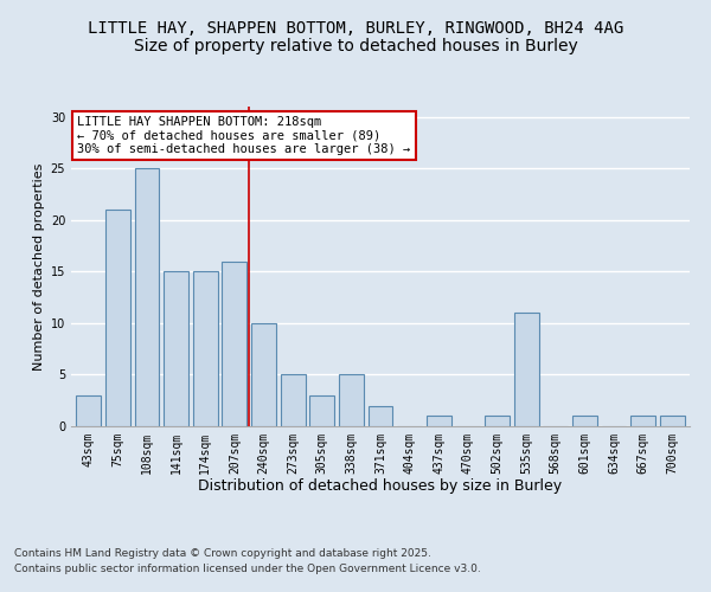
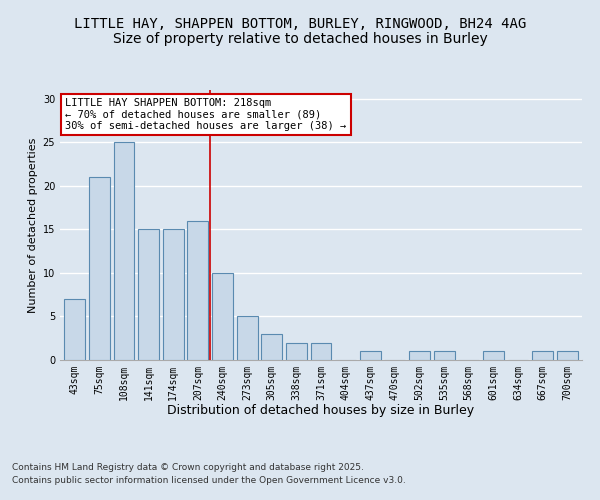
43sqm: 3 -> 7
338sqm: 5 -> 2
535sqm: 11 -> 1
